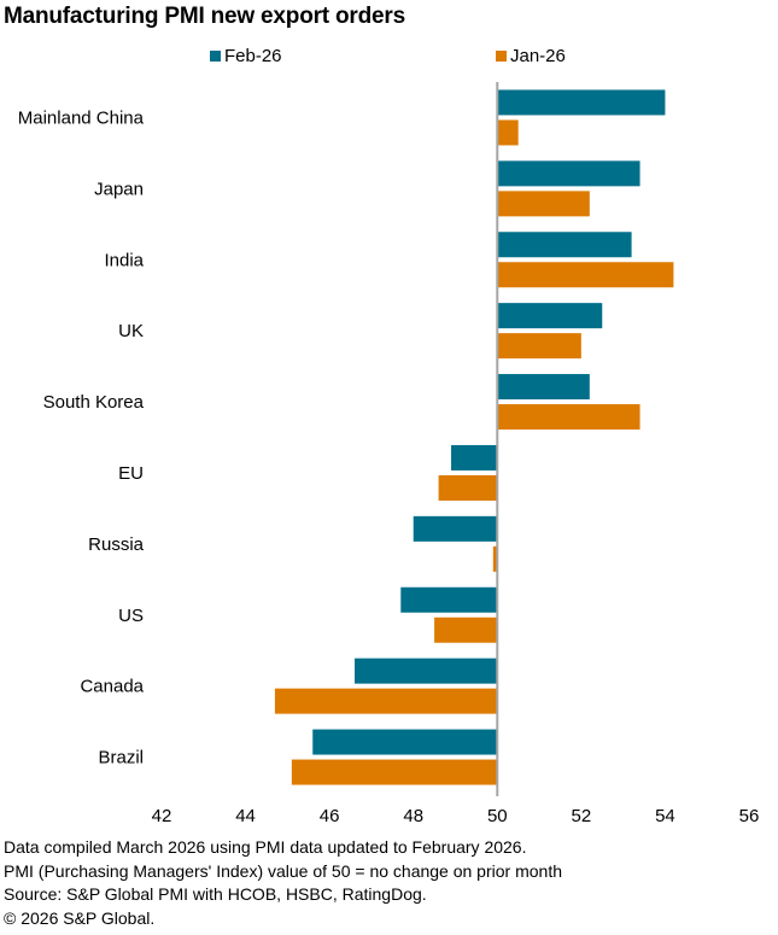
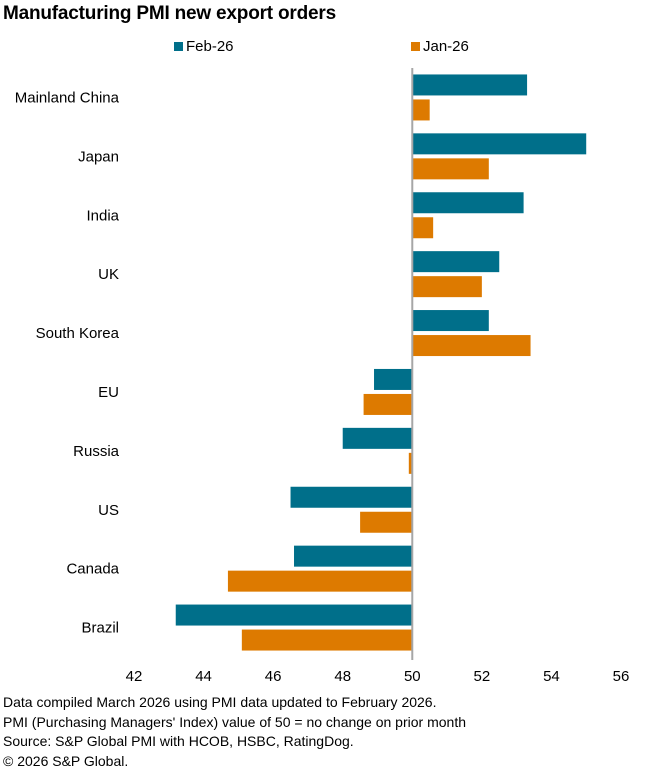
Feb-26/Mainland China: 54.0 -> 53.3
Feb-26/Japan: 53.4 -> 55.0
Jan-26/India: 54.2 -> 50.6
Feb-26/US: 47.7 -> 46.5
Feb-26/Brazil: 45.6 -> 43.2
